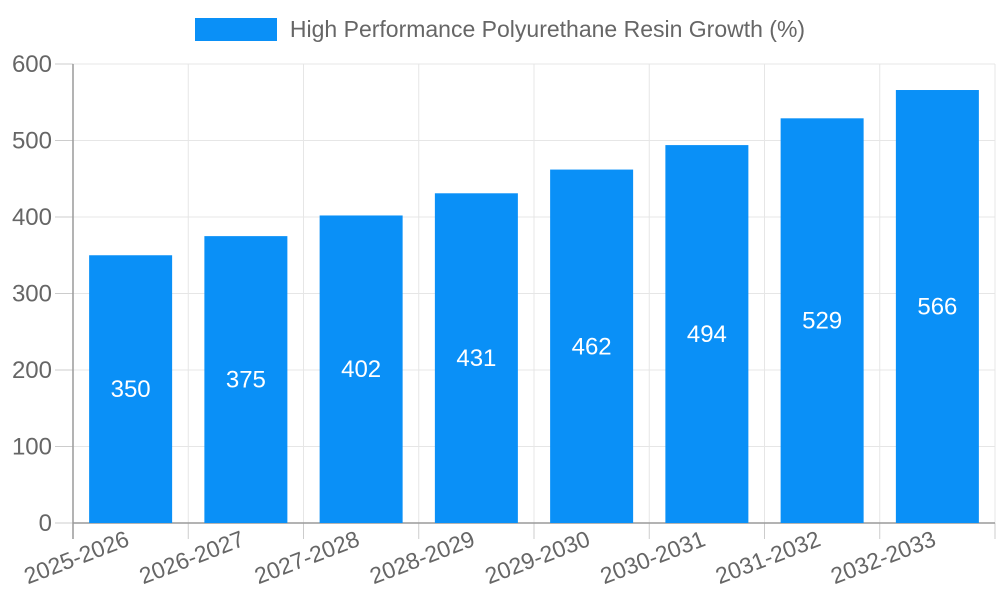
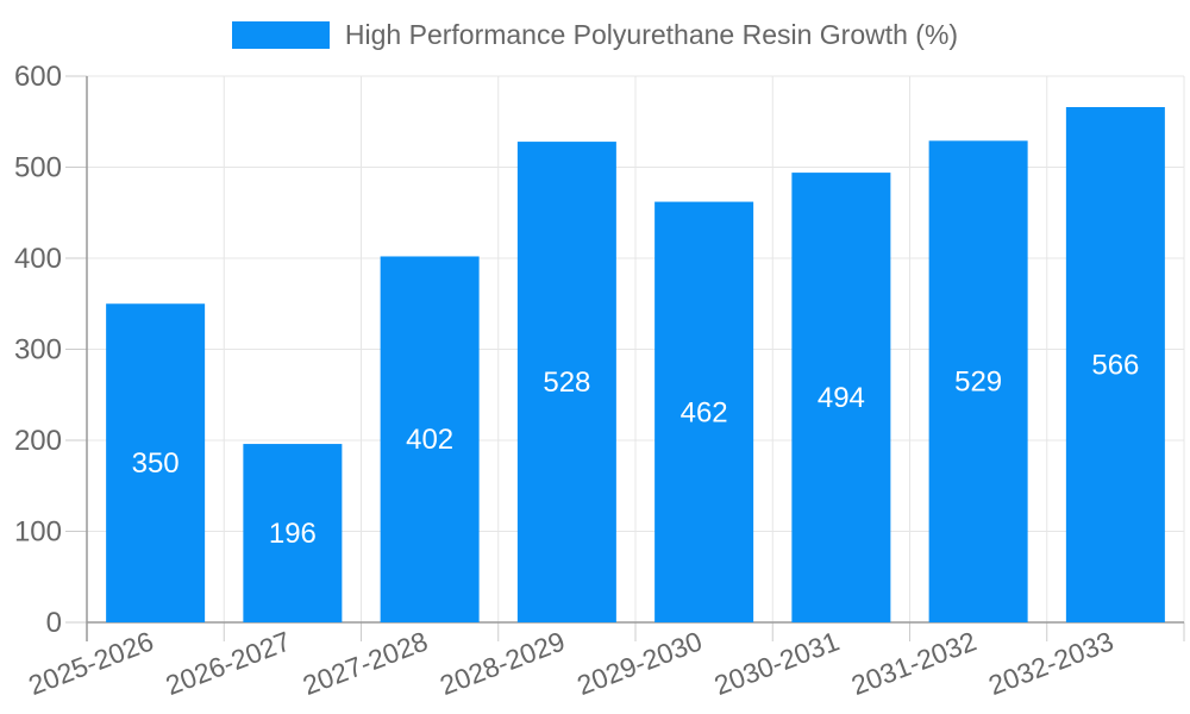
2026-2027: 375 -> 196
2028-2029: 431 -> 528
